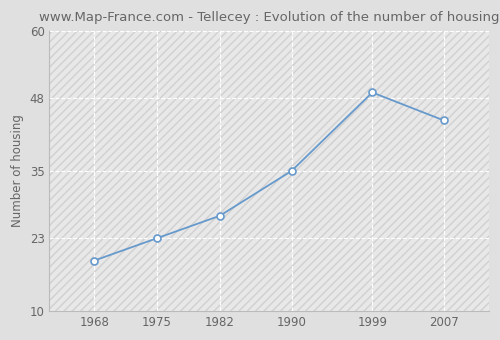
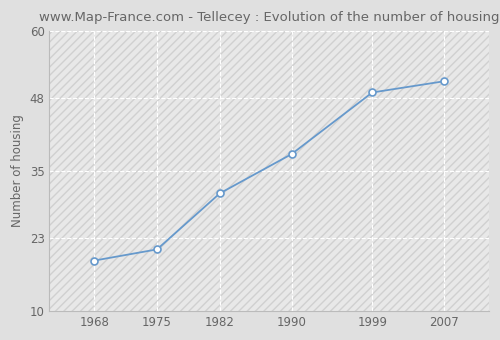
1975: 23 -> 21
1982: 27 -> 31
1990: 35 -> 38
2007: 44 -> 51
